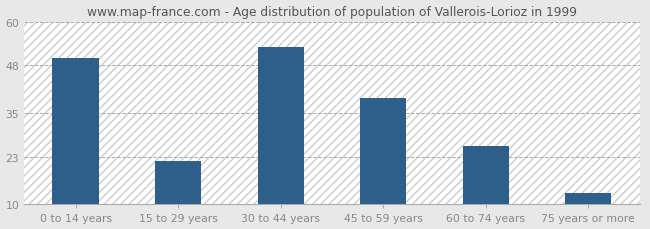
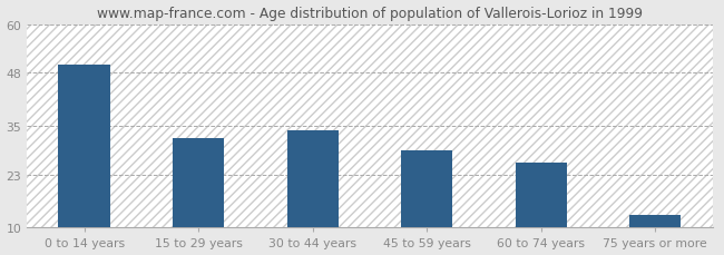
15 to 29 years: 22 -> 32
30 to 44 years: 53 -> 34
45 to 59 years: 39 -> 29
